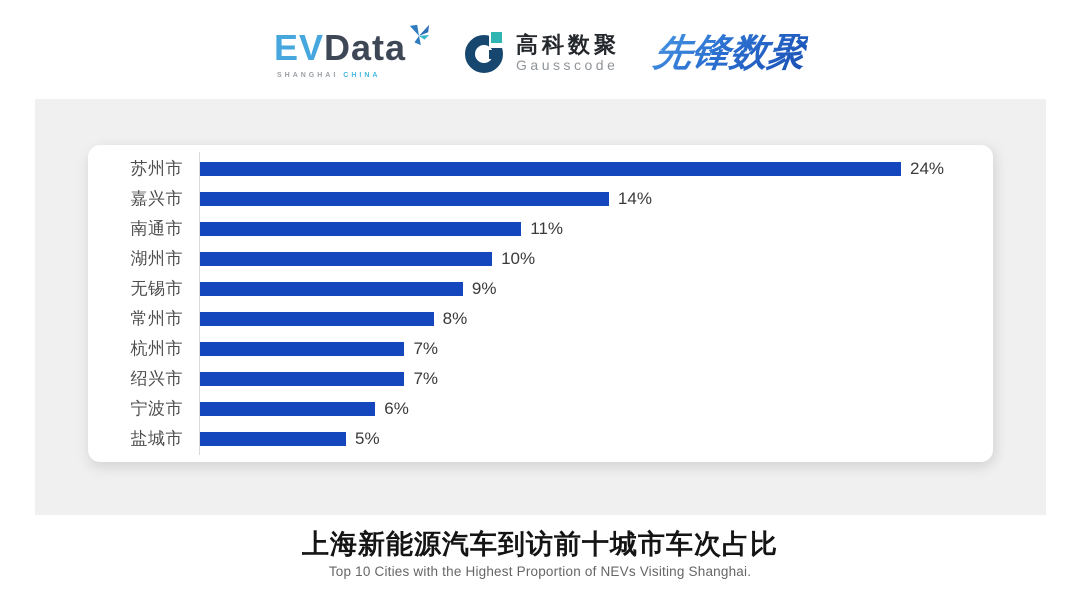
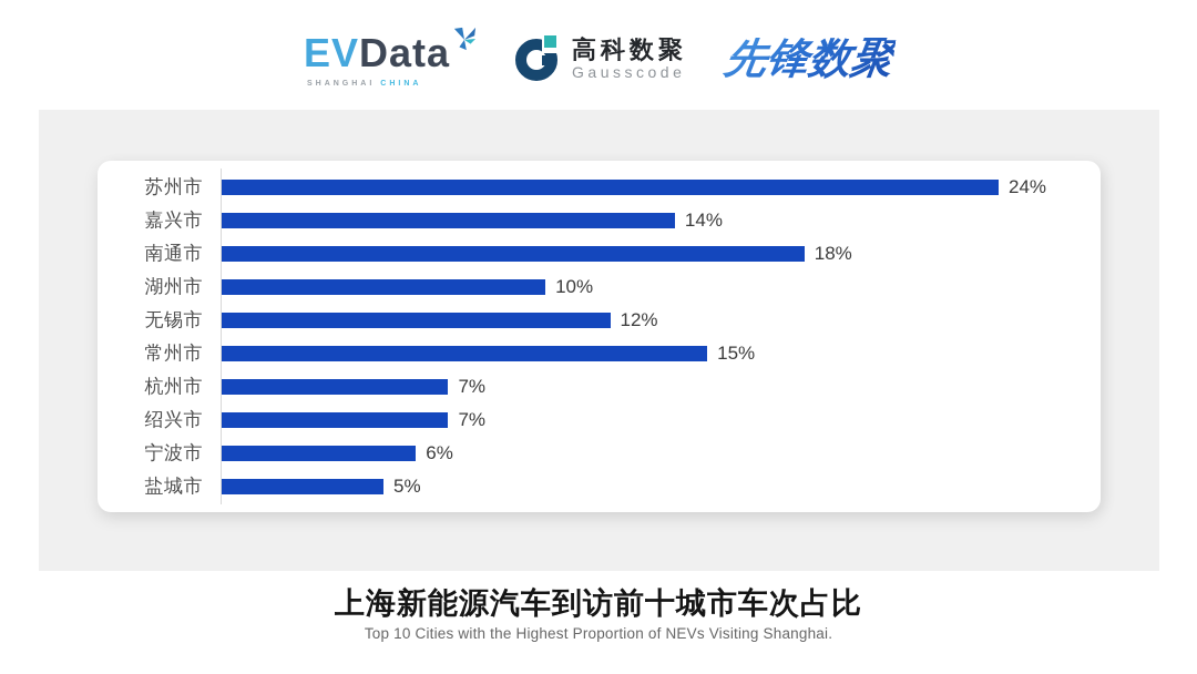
南通市: 11% -> 18%
无锡市: 9% -> 12%
常州市: 8% -> 15%
